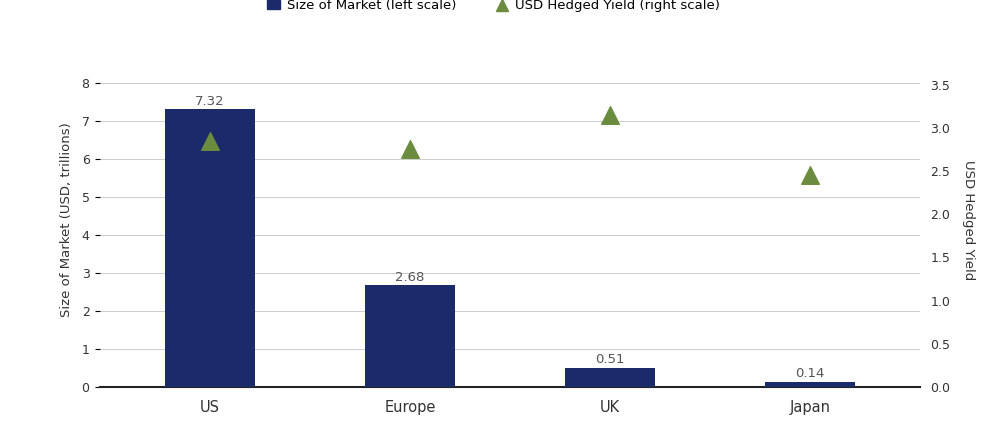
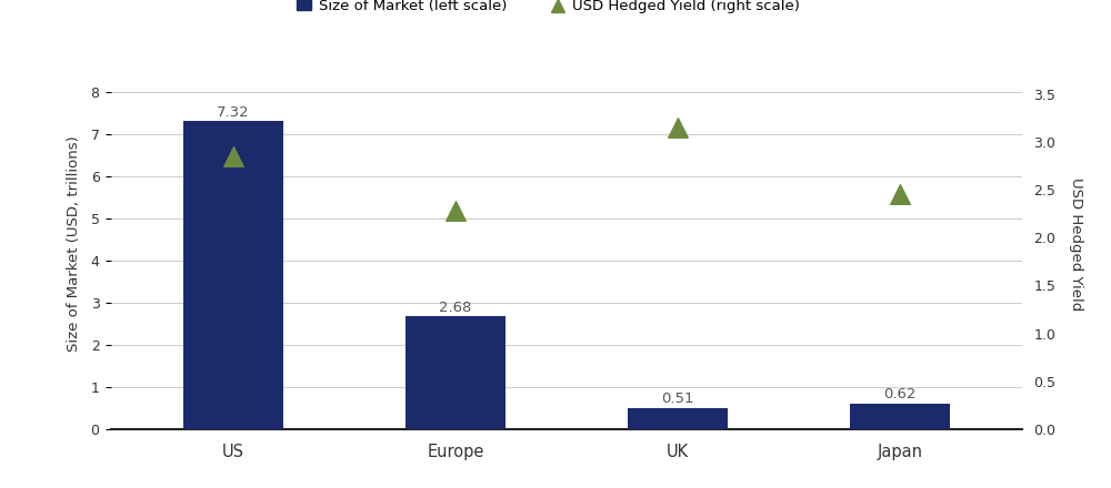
USD Hedged Yield (right scale)/Europe: 2.75 -> 2.28
Size of Market (left scale)/Japan: 0.14 -> 0.62
